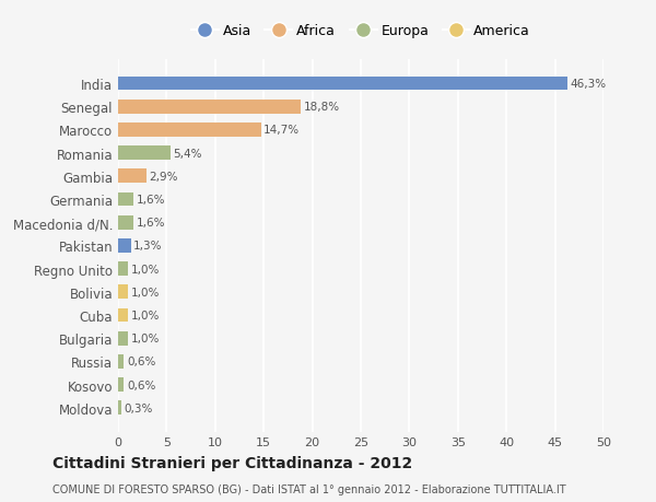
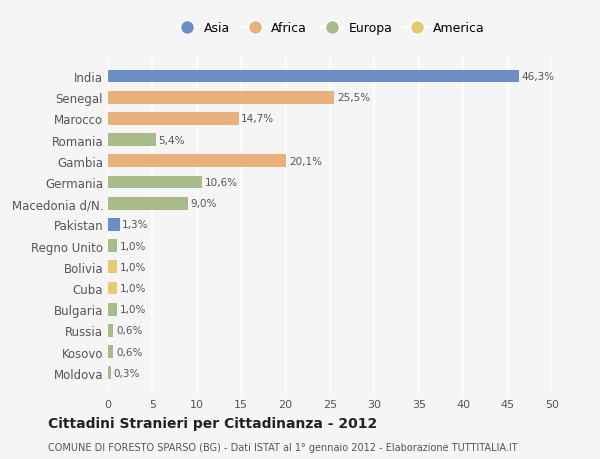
Senegal: 18,8% -> 25,5%
Gambia: 2,9% -> 20,1%
Germania: 1,6% -> 10,6%
Macedonia d/N.: 1,6% -> 9,0%
